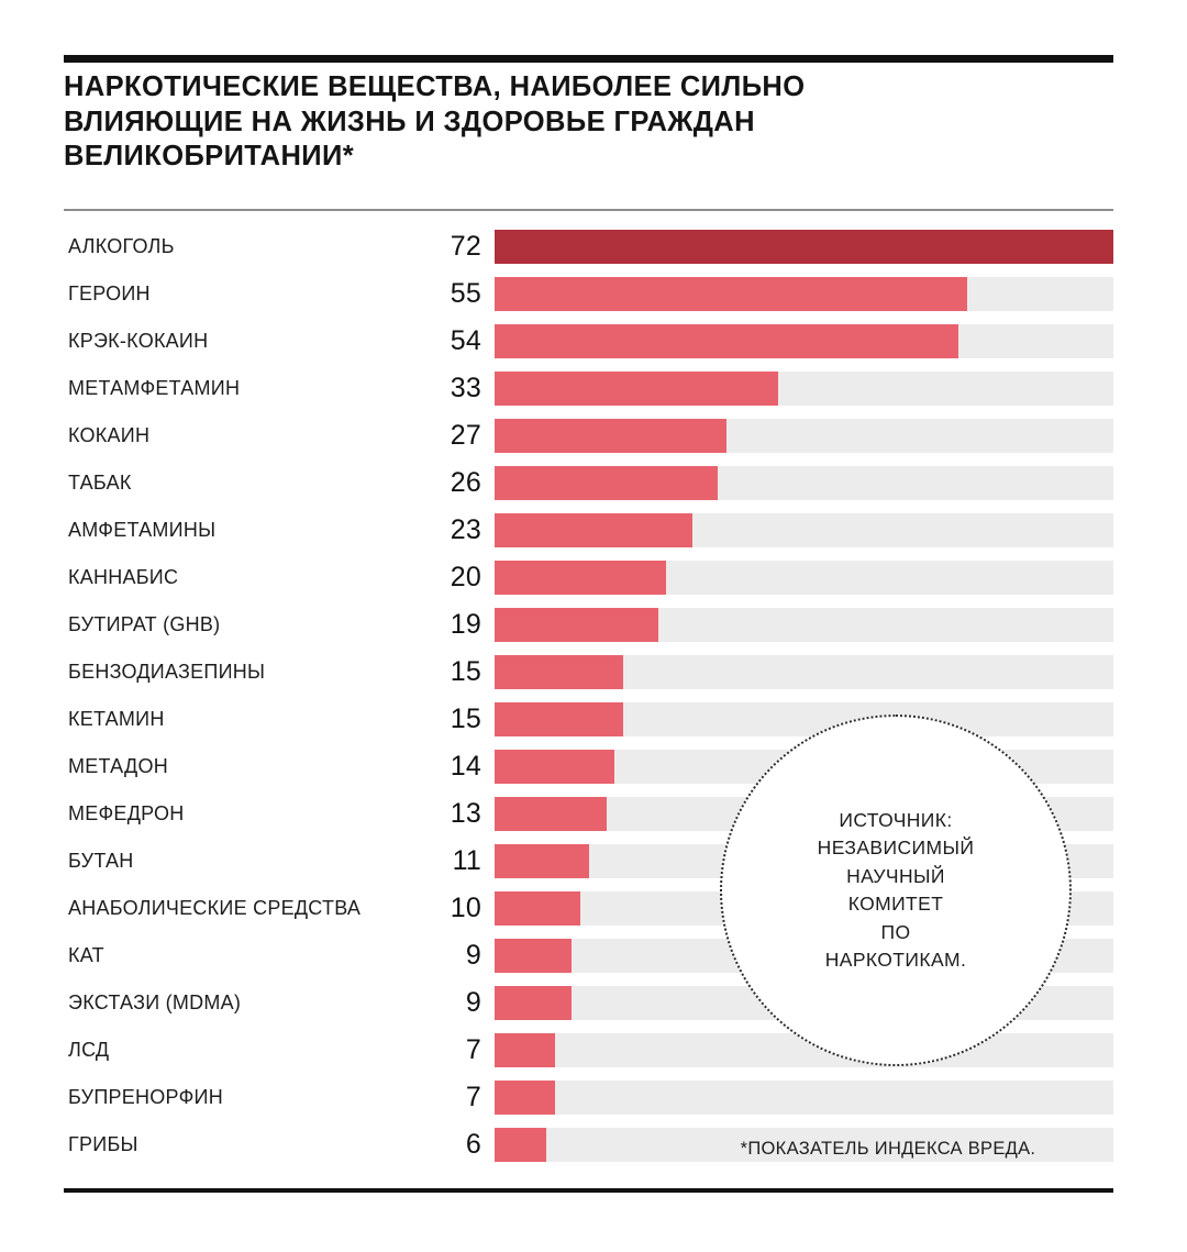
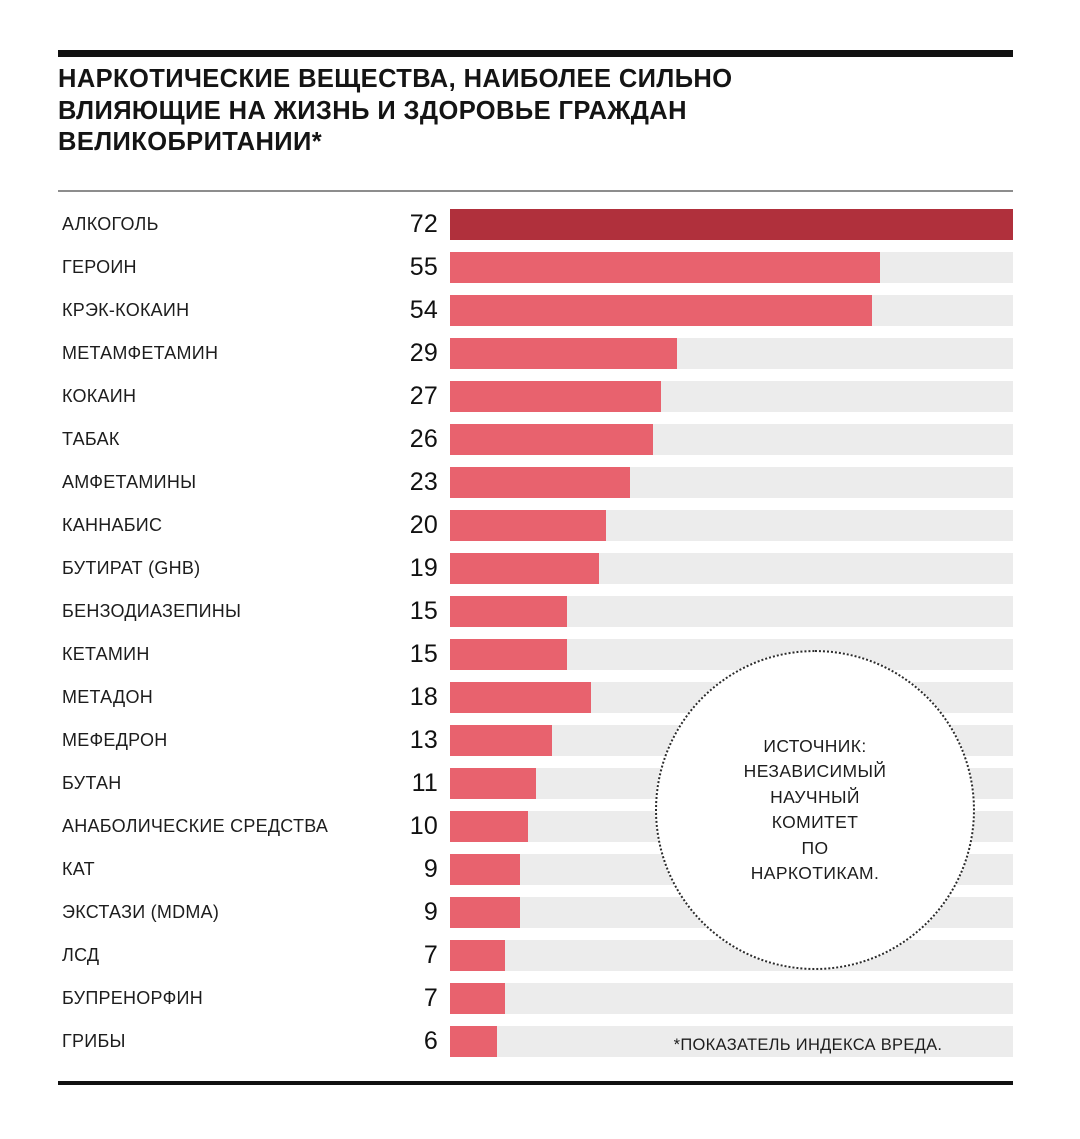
МЕТАМФЕТАМИН: 33 -> 29
МЕТАДОН: 14 -> 18
